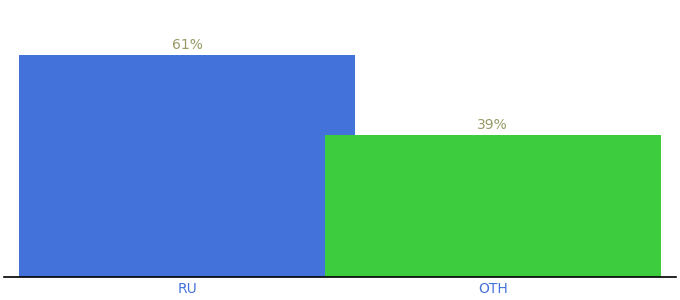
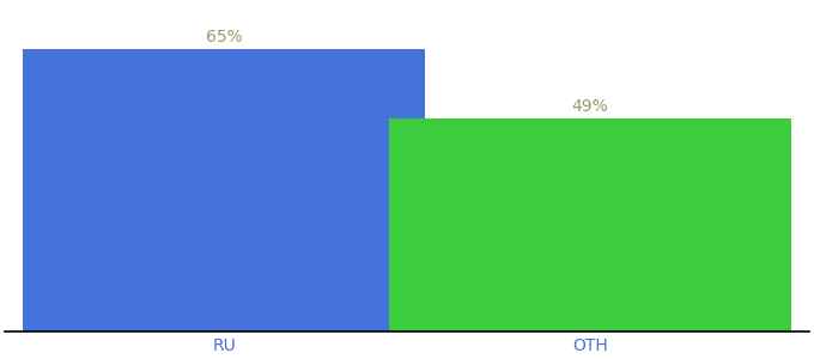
RU: 61% -> 65%
OTH: 39% -> 49%
